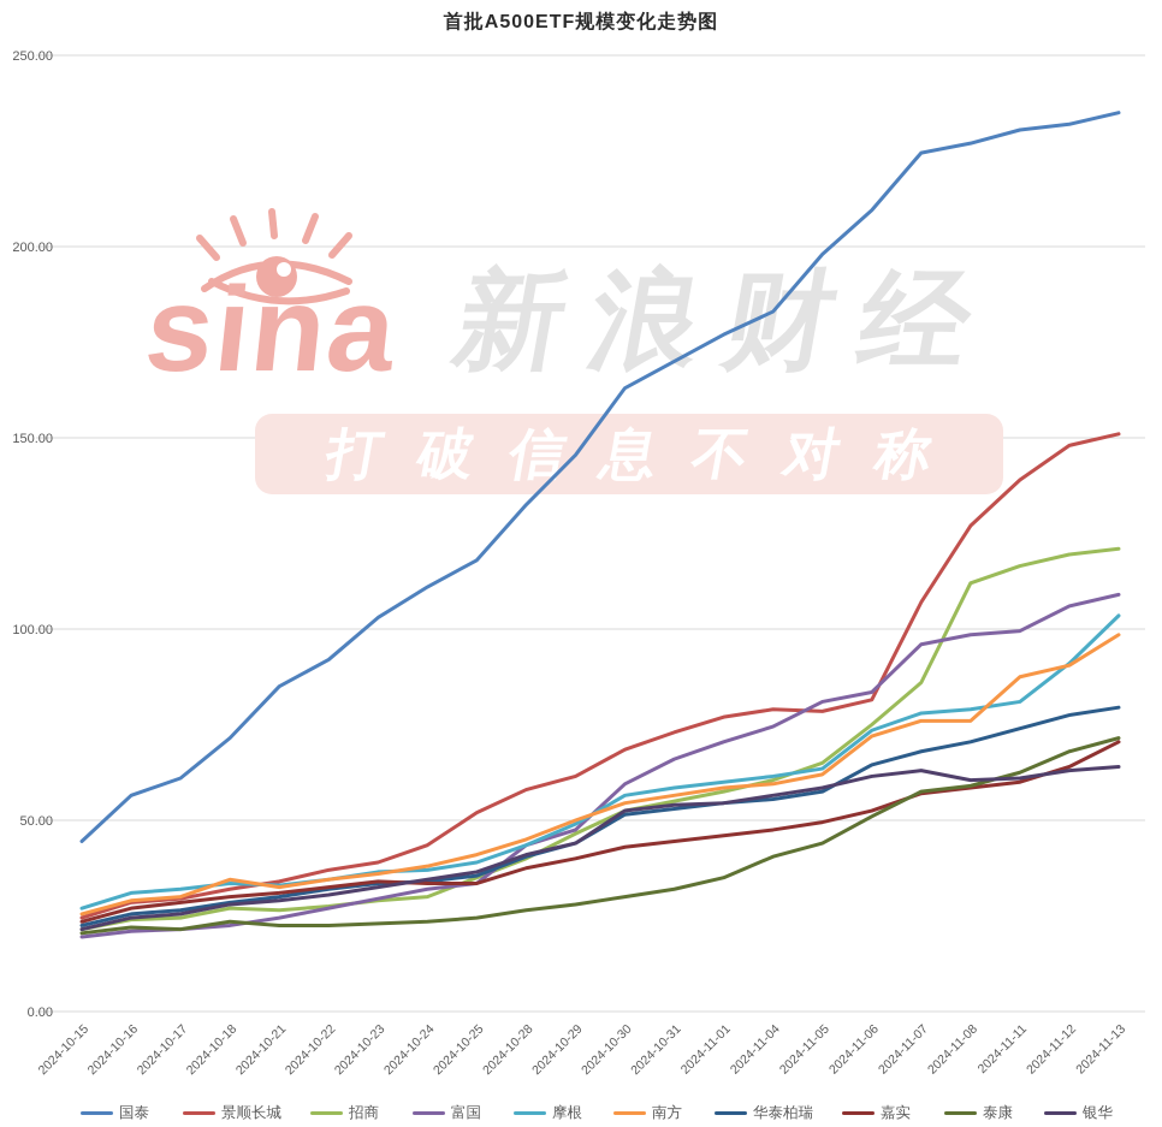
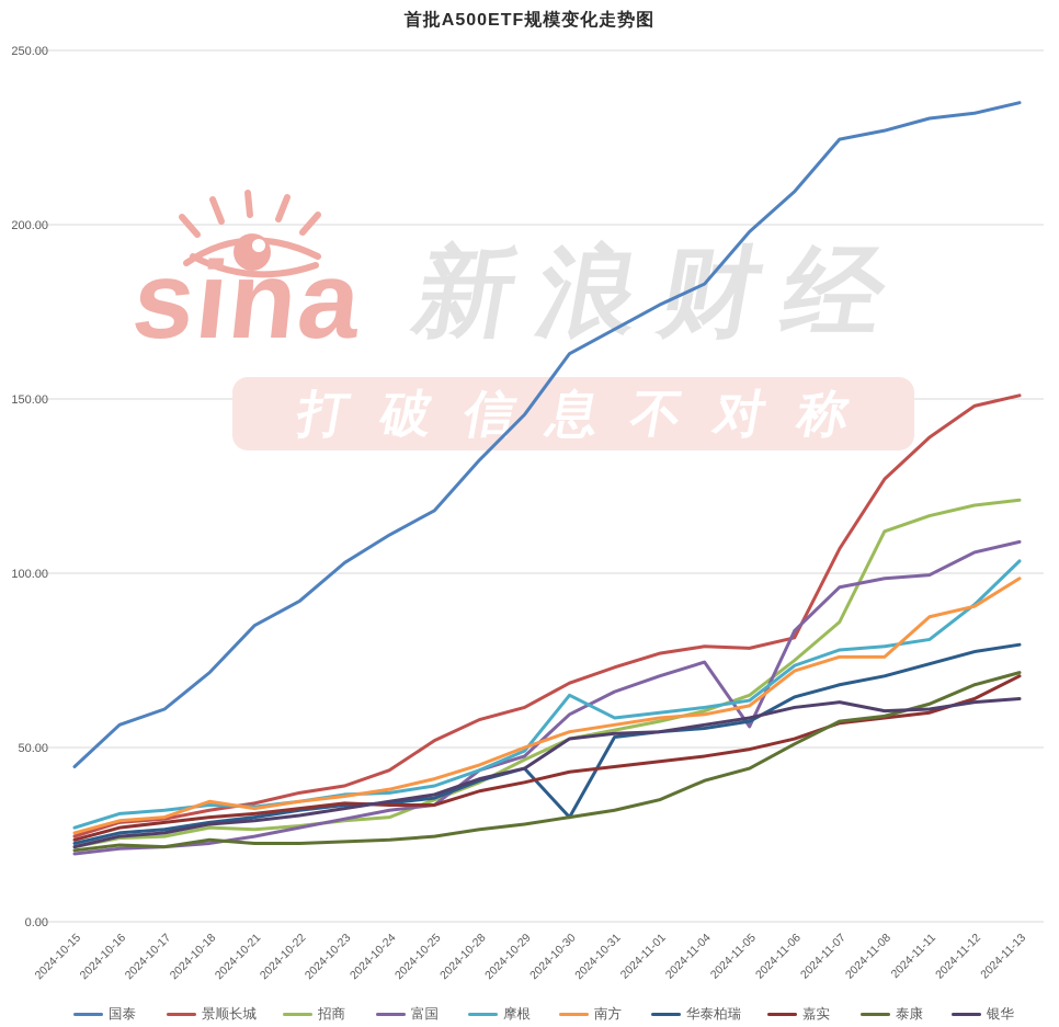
摩根/2024-10-30: 56 -> 65
华泰柏瑞/2024-10-30: 52 -> 30
富国/2024-11-05: 81 -> 56
